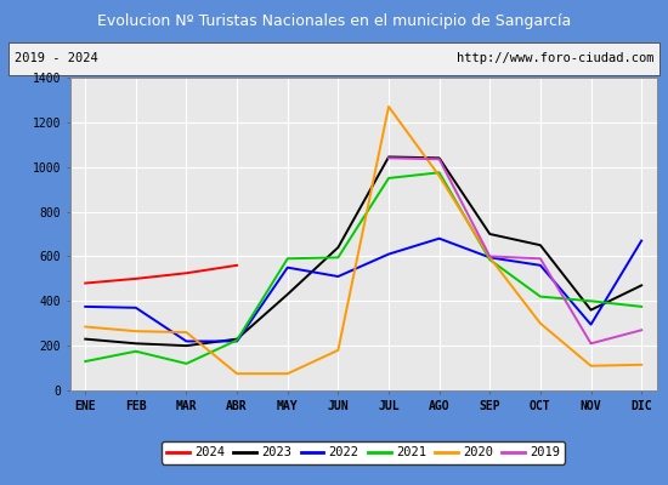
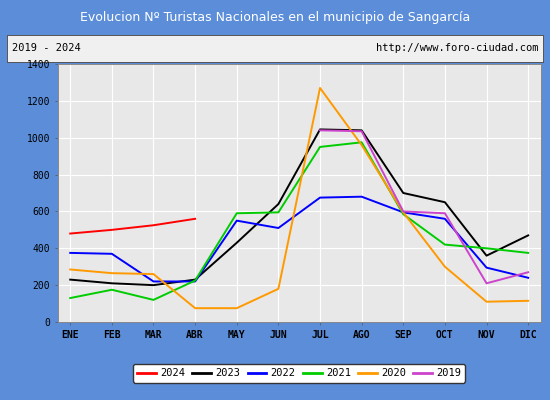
2022/JUL: 610 -> 680
2022/DIC: 670 -> 240
